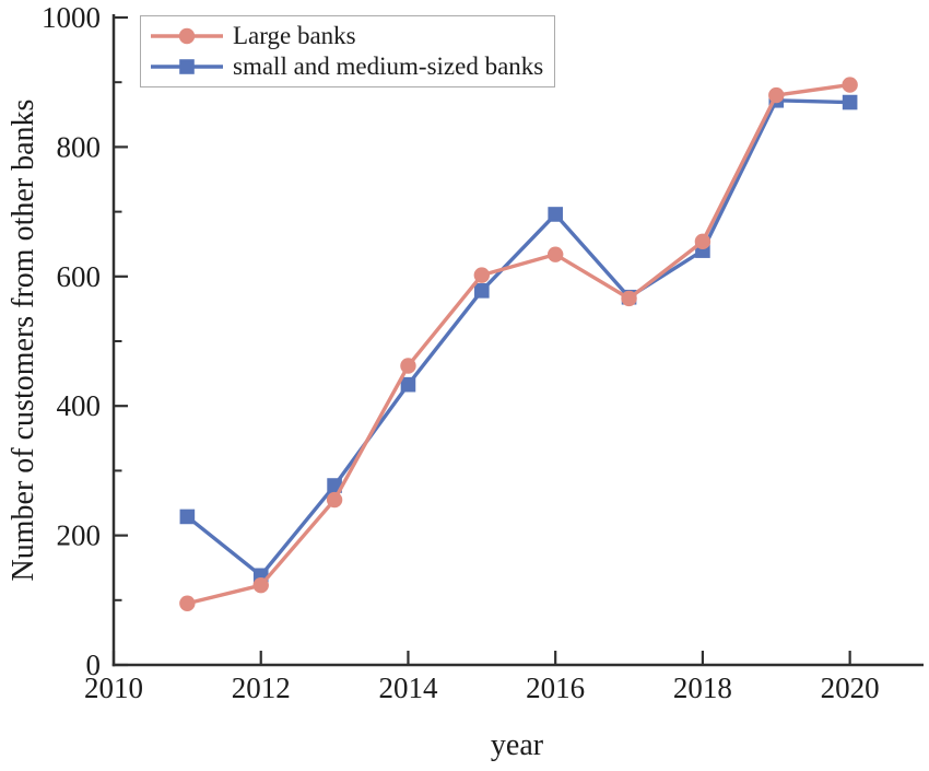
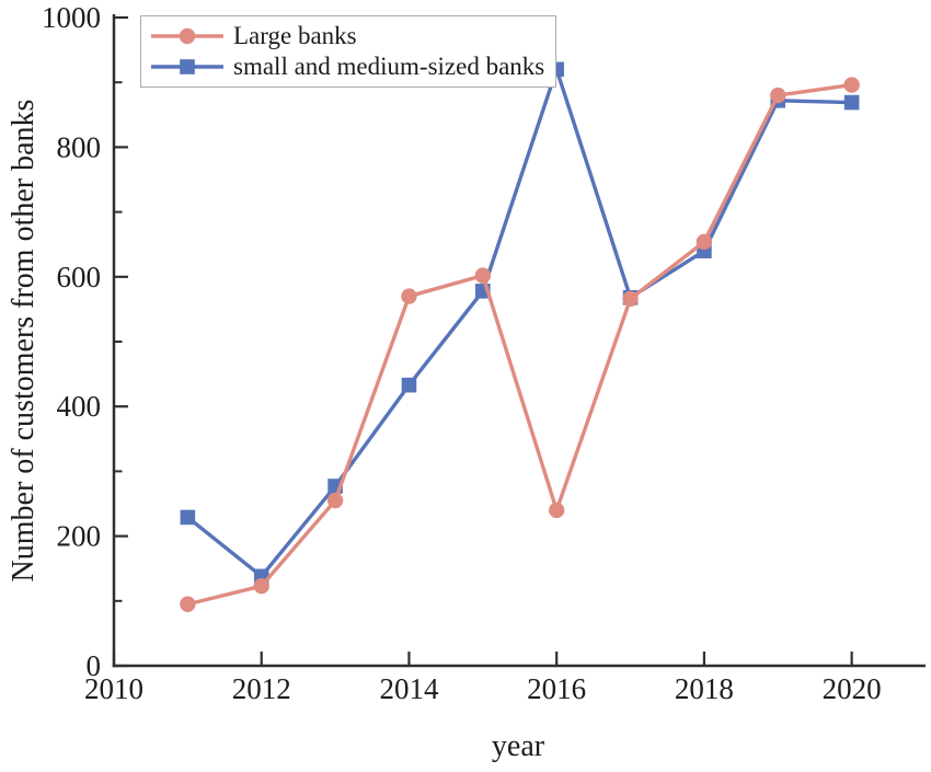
Large banks/2014: 460 -> 570
Large banks/2016: 630 -> 240
small and medium-sized banks/2016: 700 -> 920
